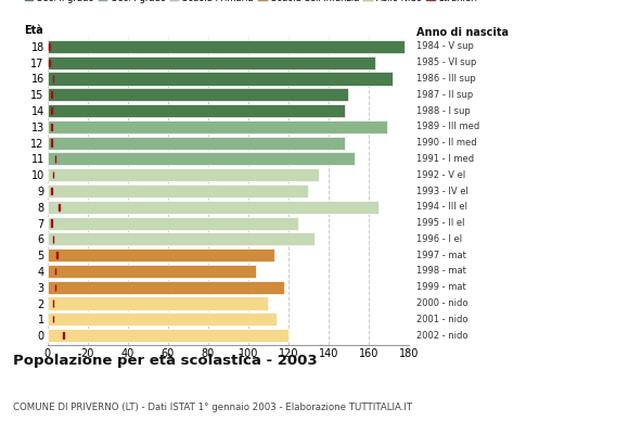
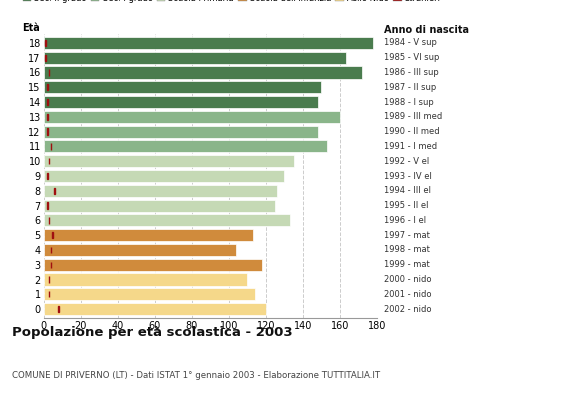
13: 169 -> 160
8: 165 -> 126
